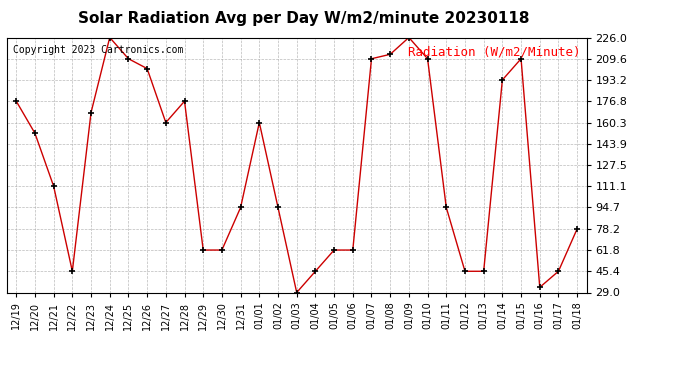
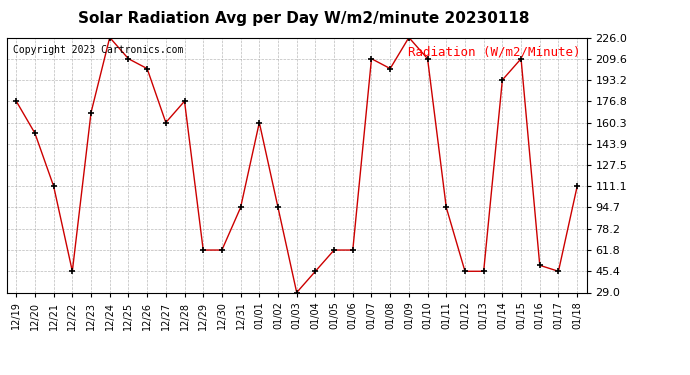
01/08: 213 -> 202
01/16: 33 -> 50
01/18: 78 -> 111
